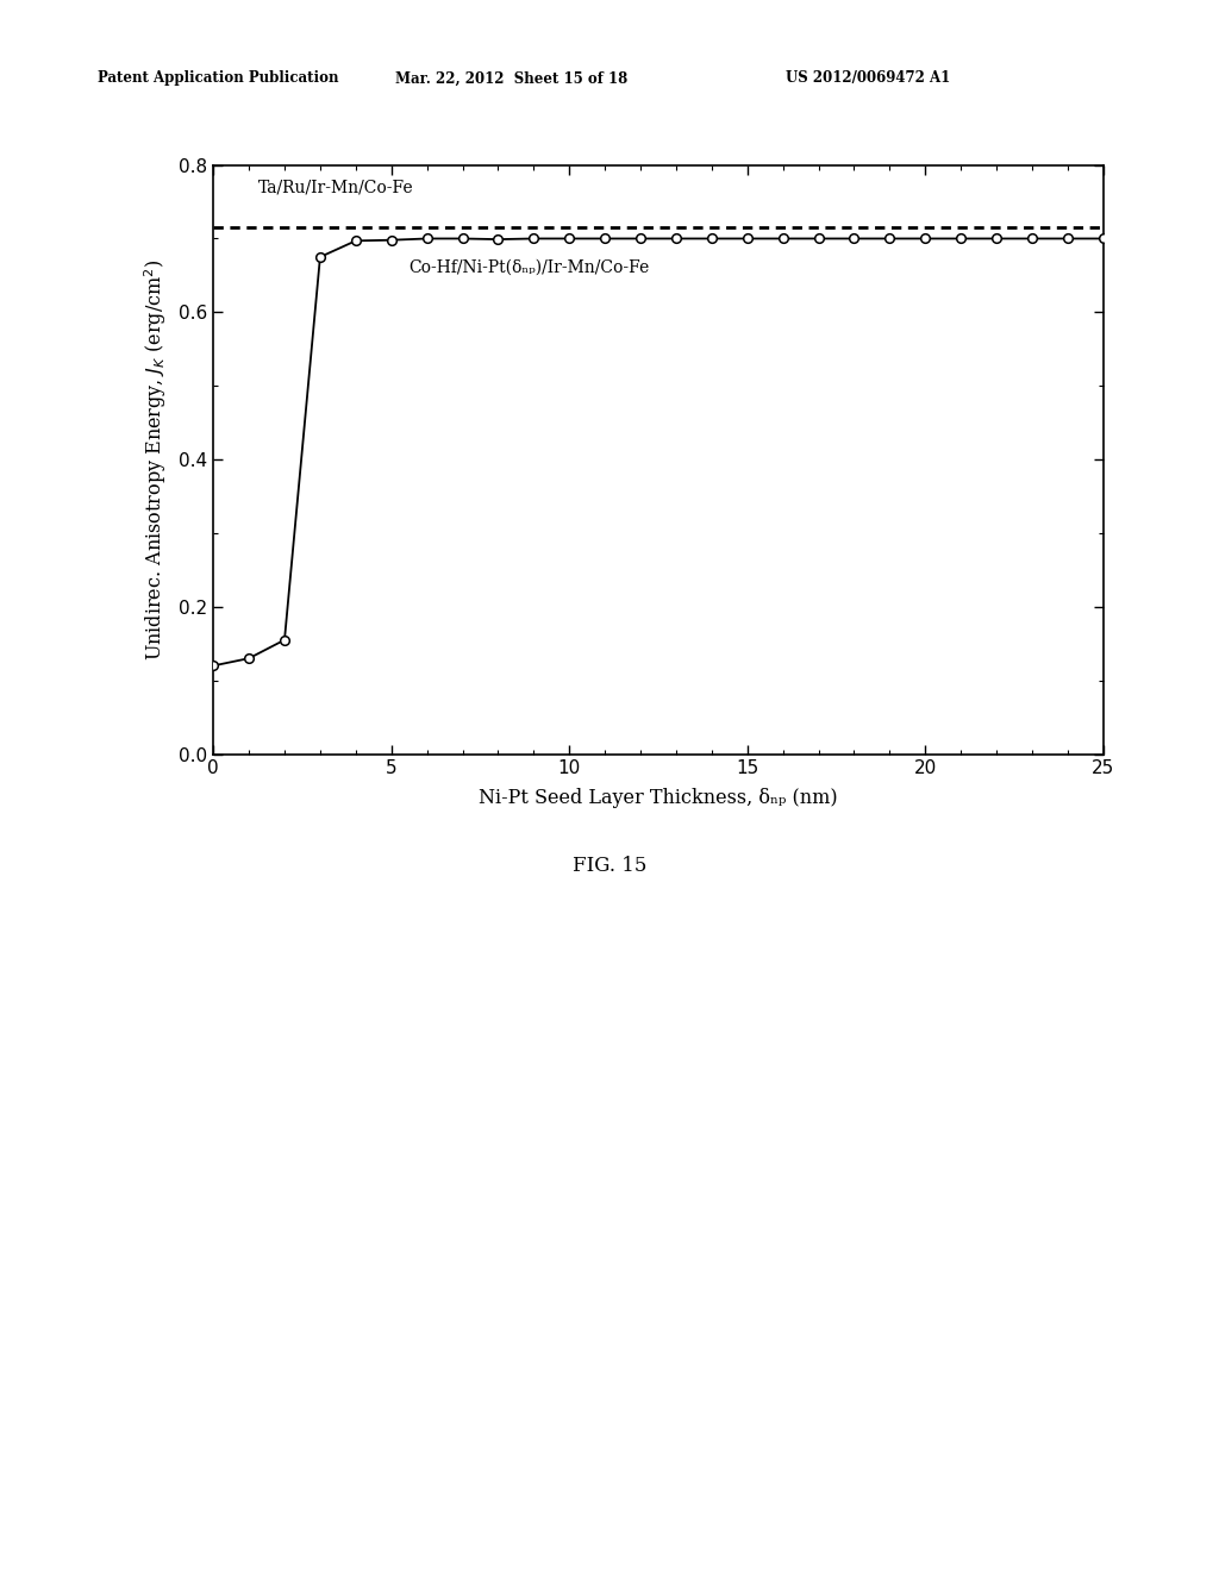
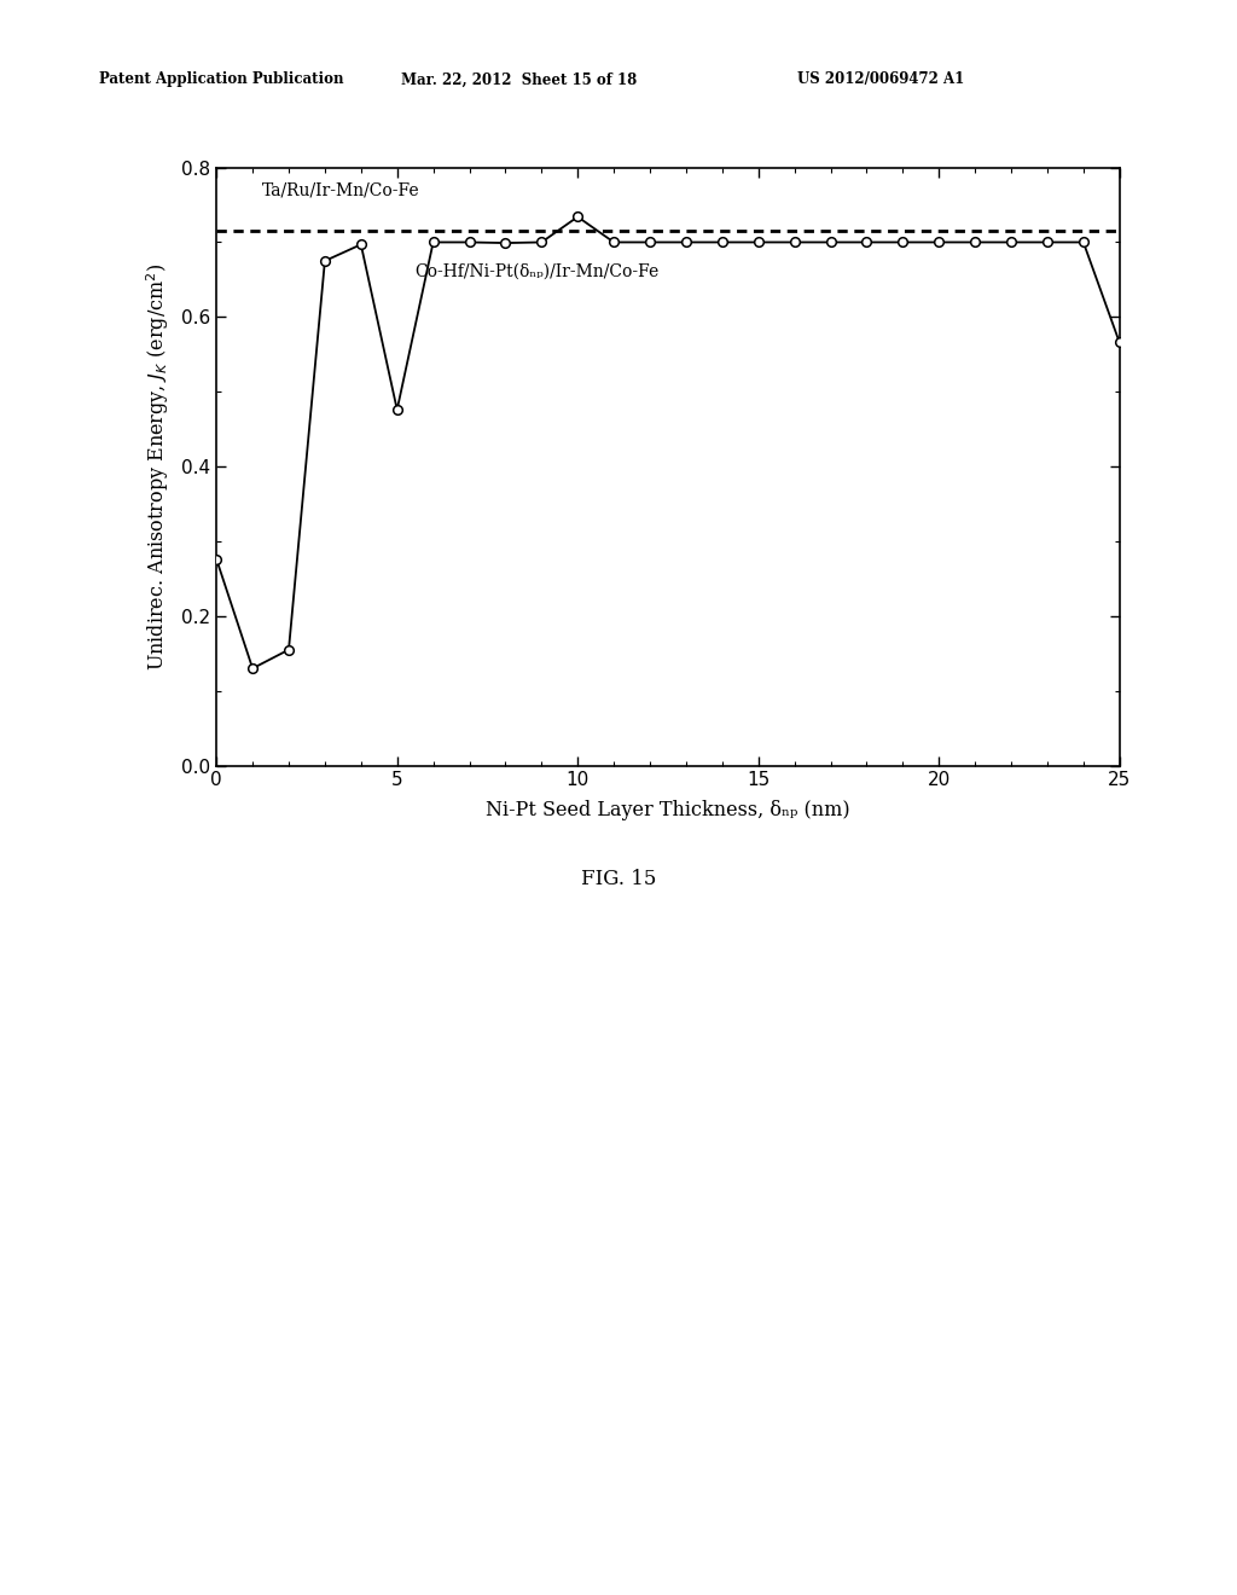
0: 0.120 -> 0.276
5: 0.698 -> 0.476
10: 0.700 -> 0.734
25: 0.700 -> 0.566
